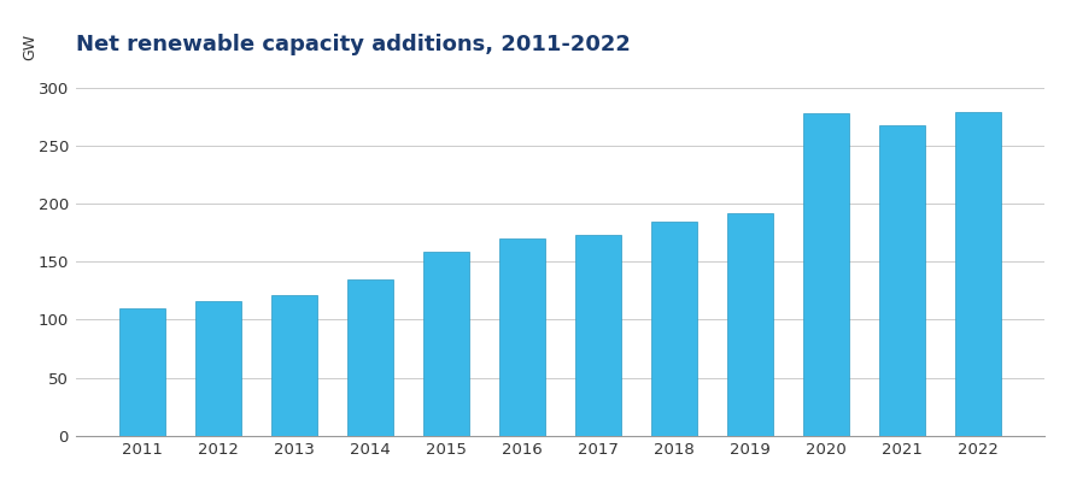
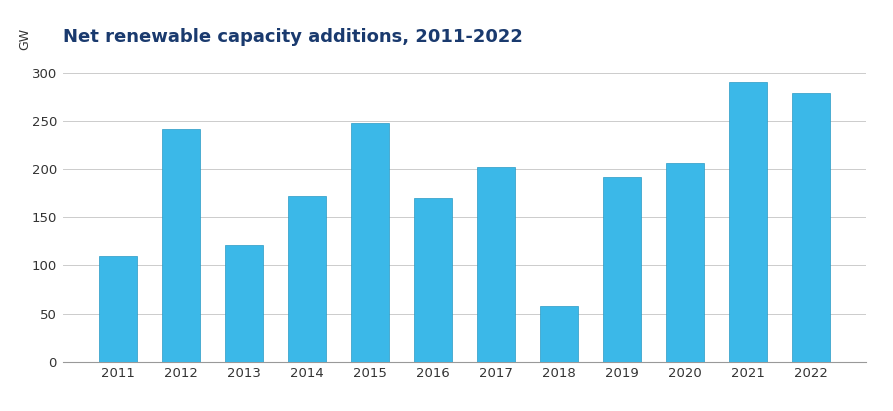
2012: 116 -> 242
2014: 135 -> 172
2015: 158 -> 248
2017: 173 -> 202
2018: 184 -> 58
2020: 278 -> 206
2021: 268 -> 290
